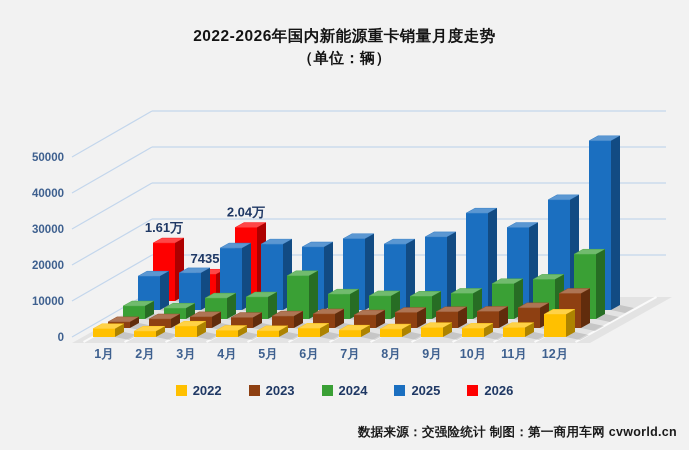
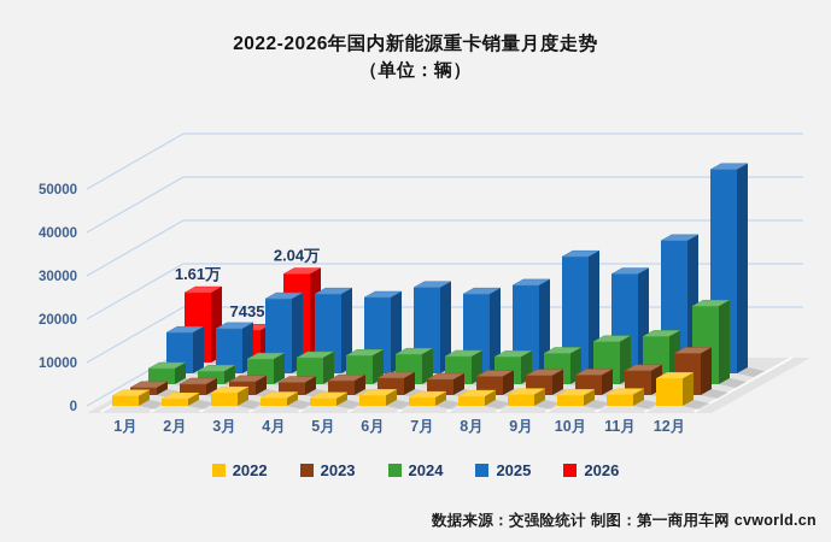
2024/5月: 12000 -> 7000
